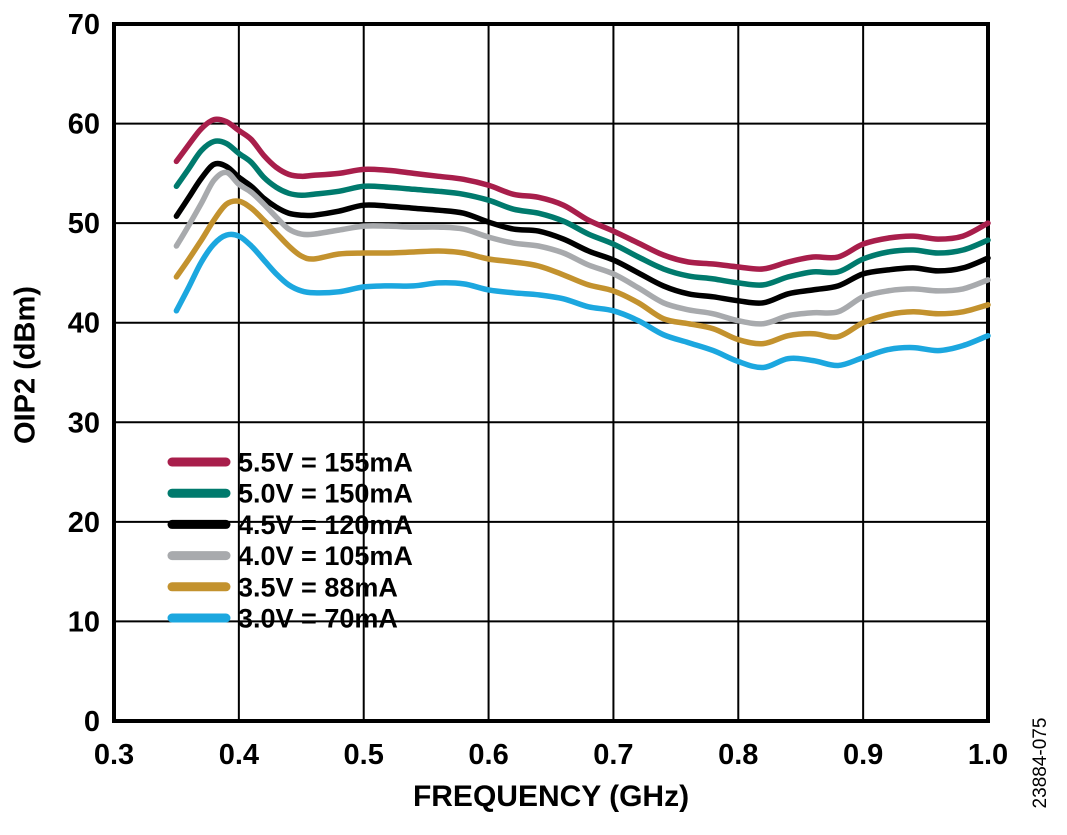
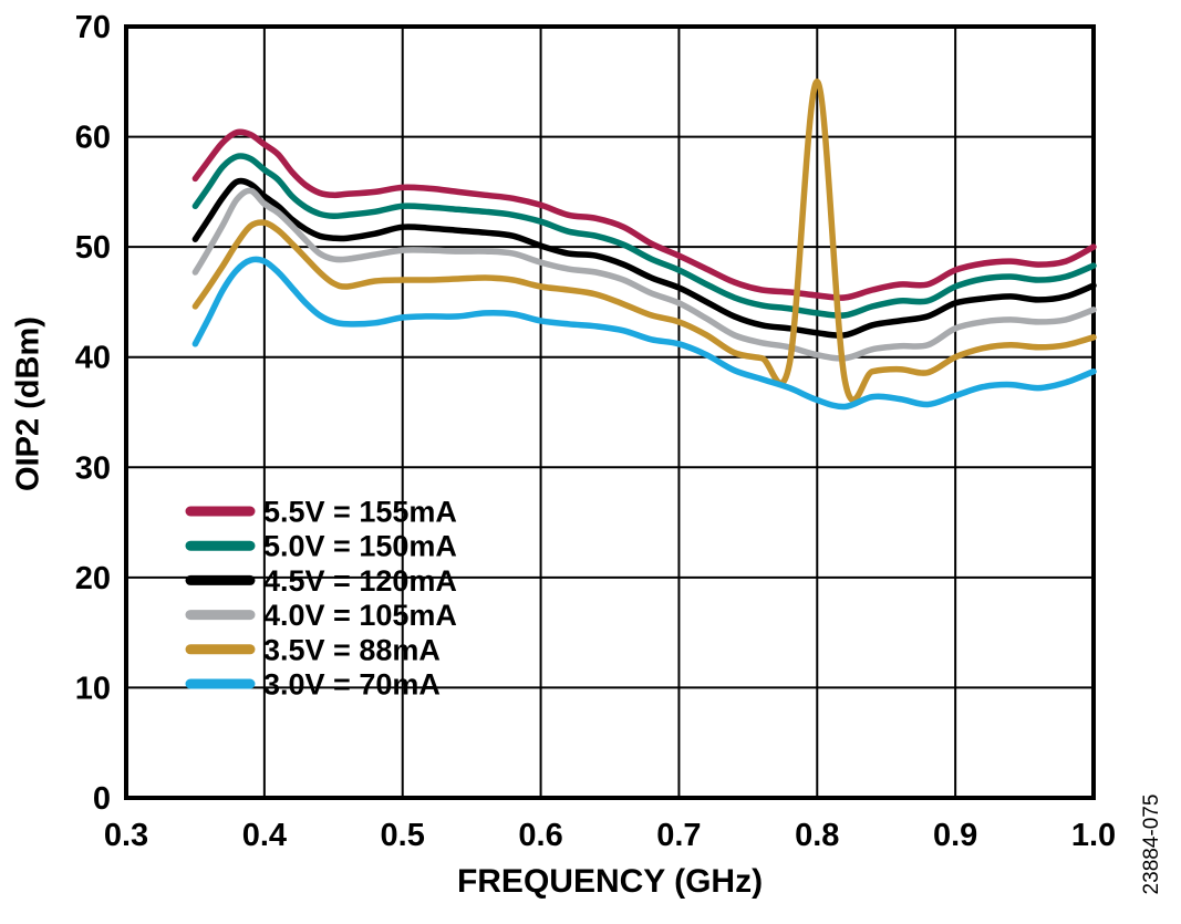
3.5V = 88mA/0.8: 38 -> 65
